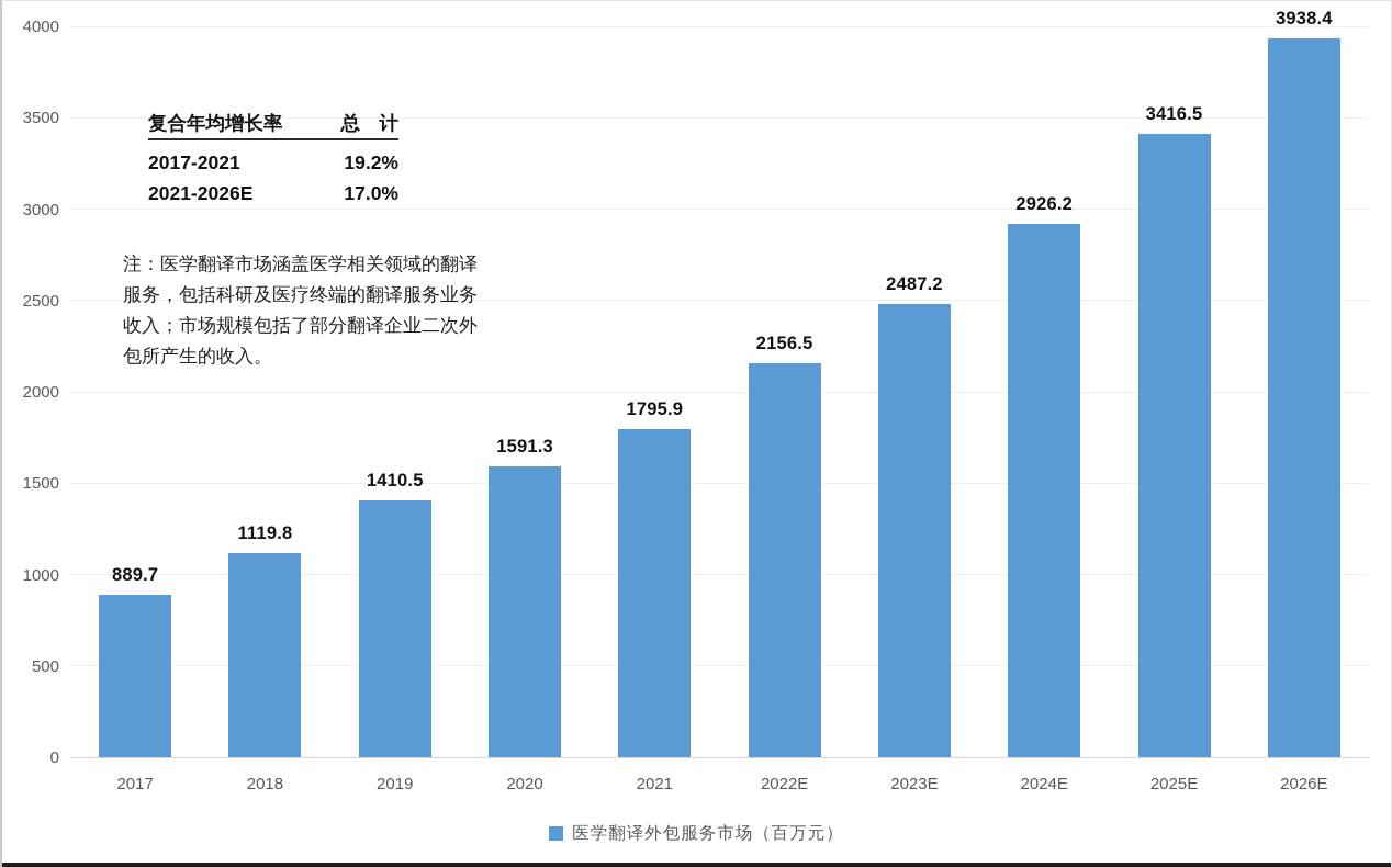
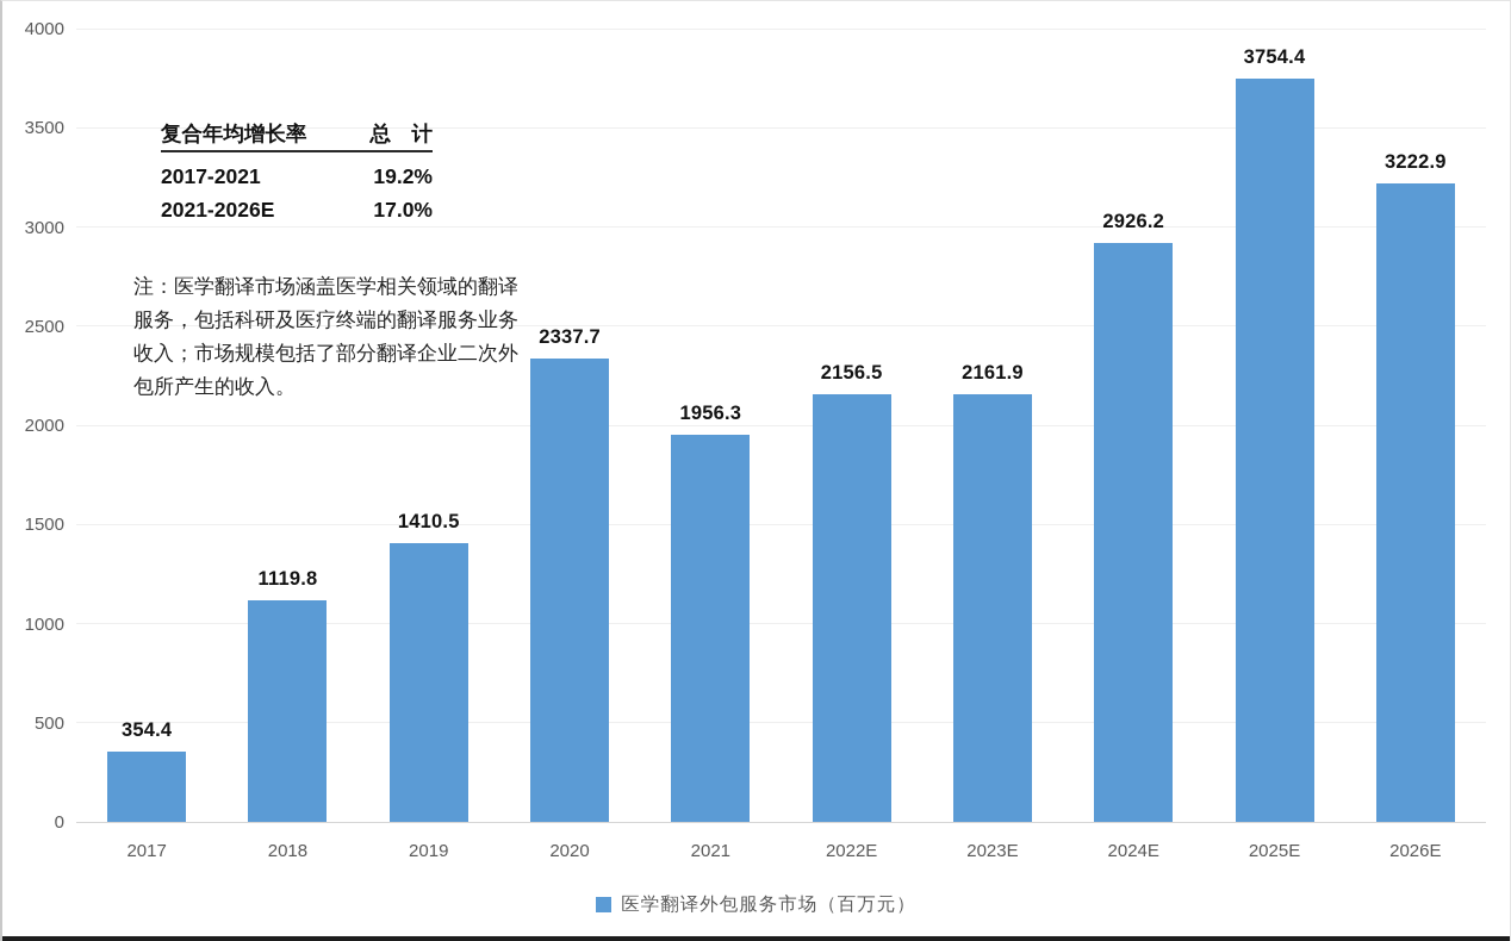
2017: 889.7 -> 354.4
2020: 1591.3 -> 2337.7
2021: 1795.9 -> 1956.3
2023E: 2487.2 -> 2161.9
2025E: 3416.5 -> 3754.4
2026E: 3938.4 -> 3222.9
